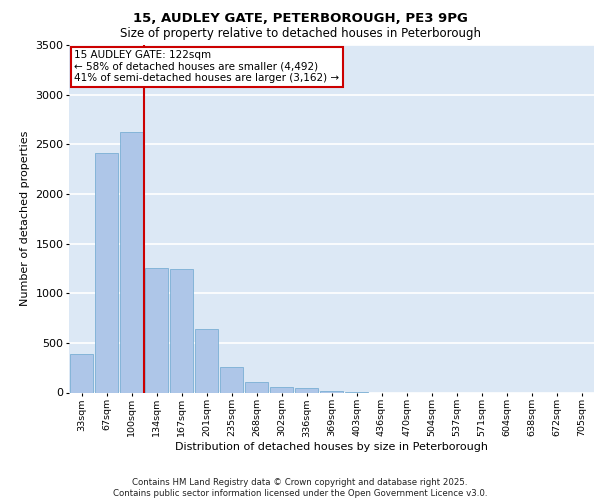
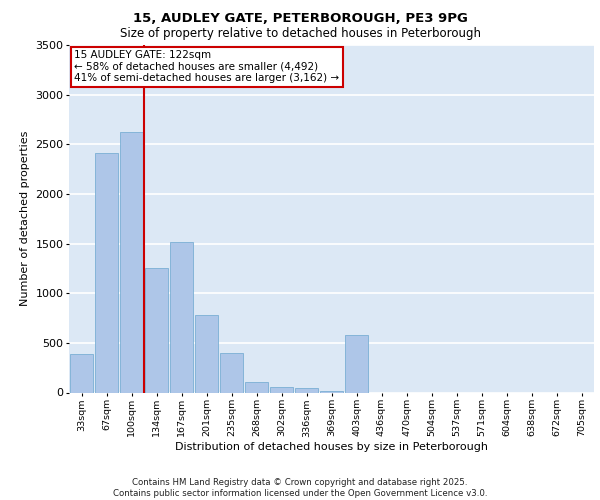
167sqm: 1240 -> 1520
201sqm: 640 -> 780
235sqm: 260 -> 400
403sqm: 0 -> 580
